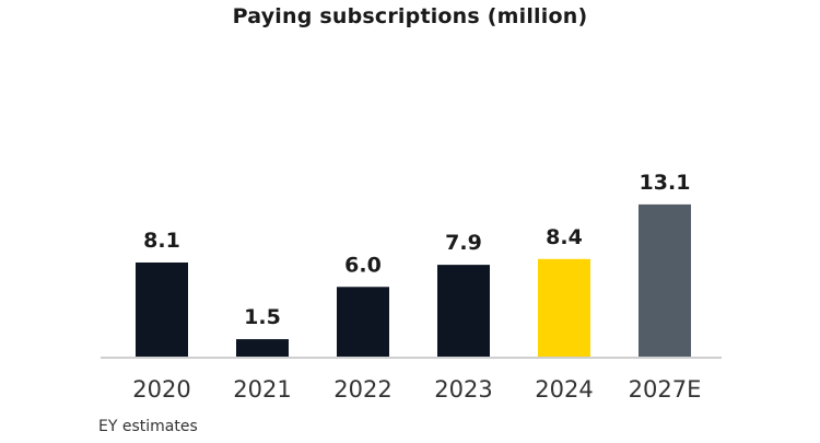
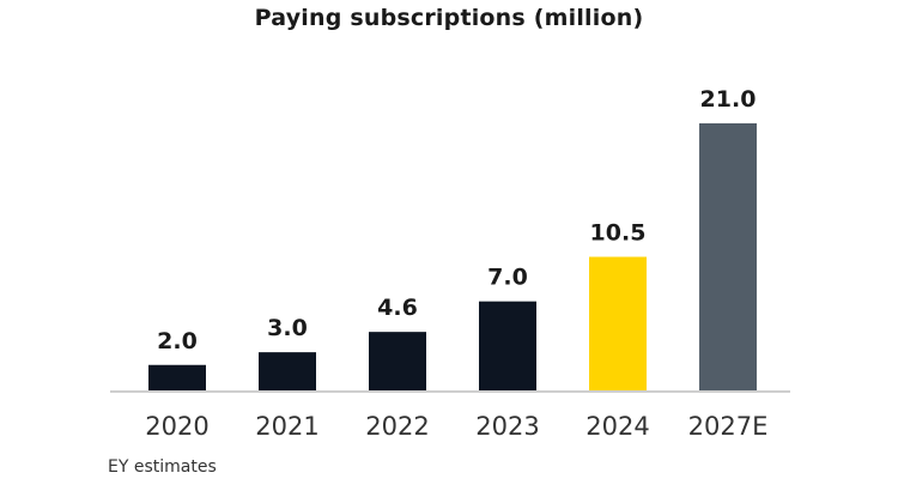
2020: 8.1 -> 2.0
2021: 1.5 -> 3.0
2022: 6.0 -> 4.6
2023: 7.9 -> 7.0
2024: 8.4 -> 10.5
2027E: 13.1 -> 21.0
